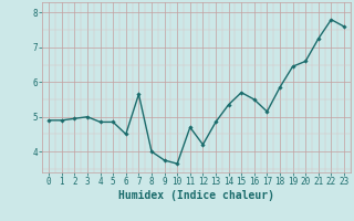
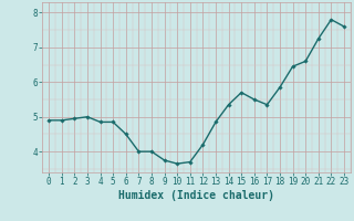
7: 5.65 -> 4.00
11: 4.70 -> 3.70
17: 5.15 -> 5.35
